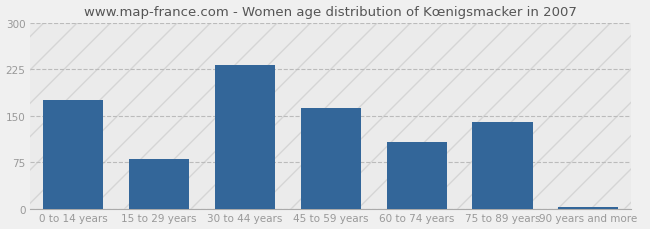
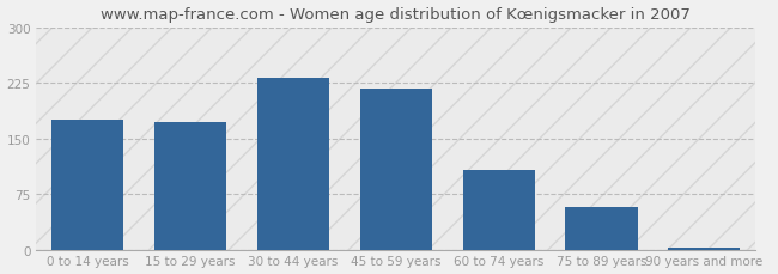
15 to 29 years: 80 -> 172
45 to 59 years: 162 -> 218
75 to 89 years: 140 -> 57
